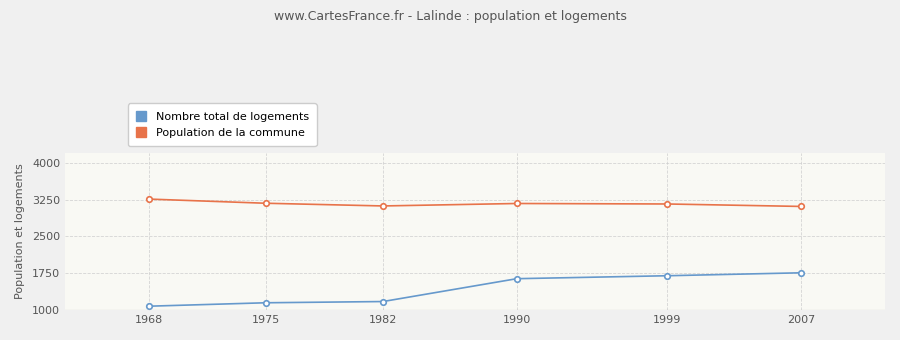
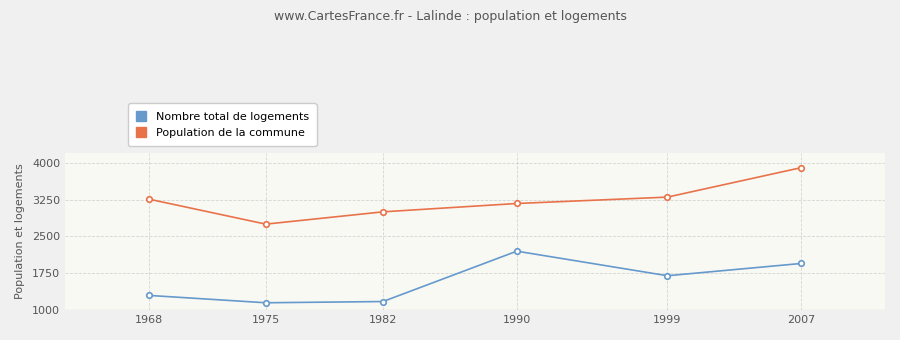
Nombre total de logements/1968: 1080 -> 1300
Population de la commune/1975: 3180 -> 2750
Population de la commune/1982: 3120 -> 3000
Nombre total de logements/1990: 1640 -> 2200
Population de la commune/1999: 3160 -> 3300
Nombre total de logements/2007: 1760 -> 1950
Population de la commune/2007: 3110 -> 3900
